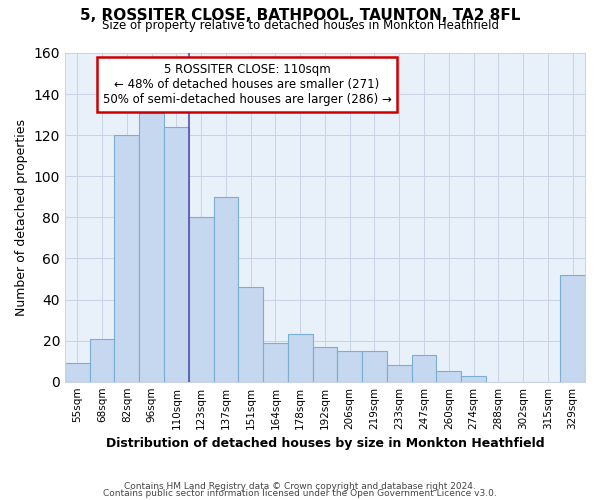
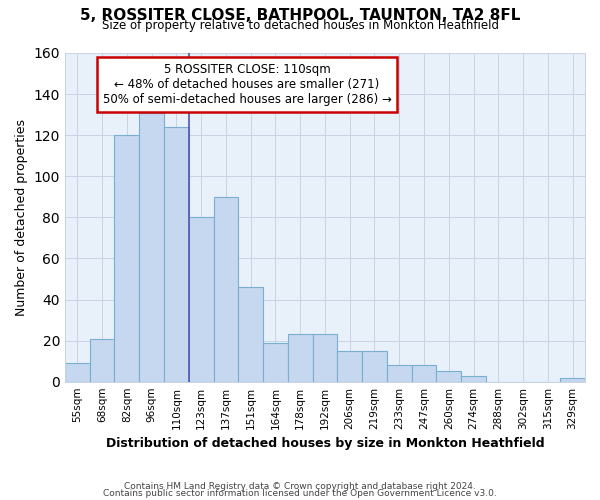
192sqm: 17 -> 23
247sqm: 13 -> 8
329sqm: 52 -> 2
